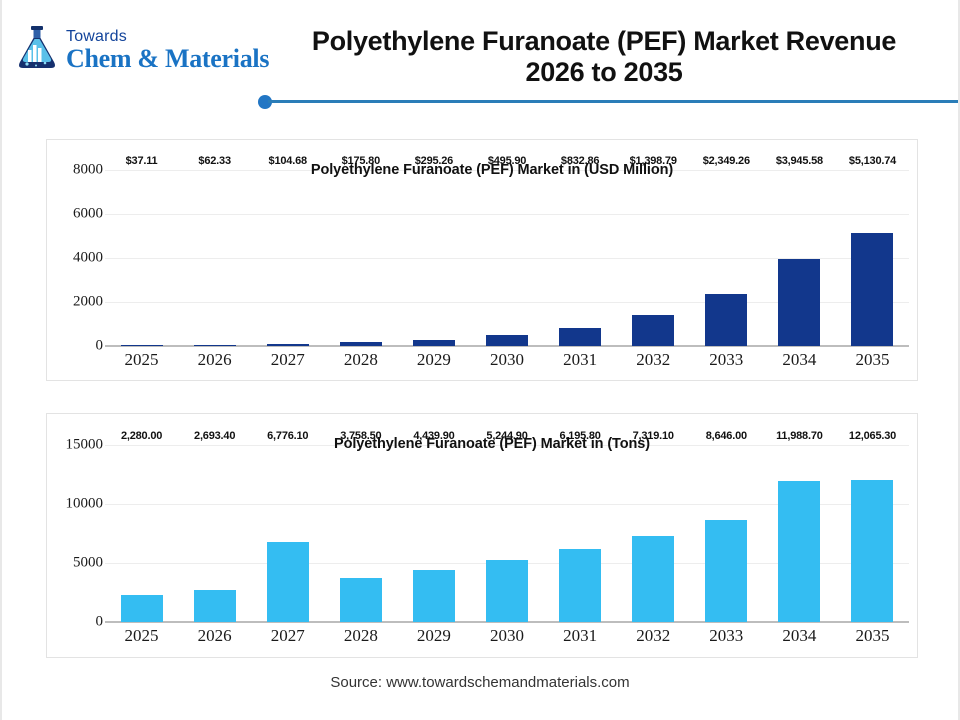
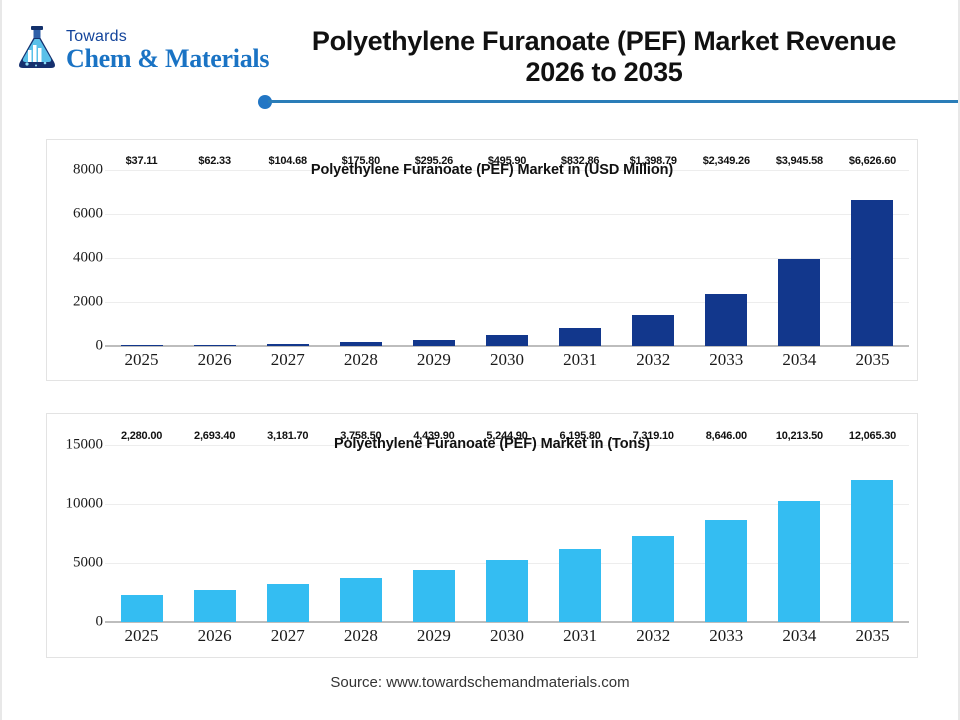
Polyethylene Furanoate (PEF) Market in (USD Million)/2035: $5,130.74 -> $6,626.60
Polyethylene Furanoate (PEF) Market in (Tons)/2027: 6,776.10 -> 3,181.70
Polyethylene Furanoate (PEF) Market in (Tons)/2034: 11,988.70 -> 10,213.50
